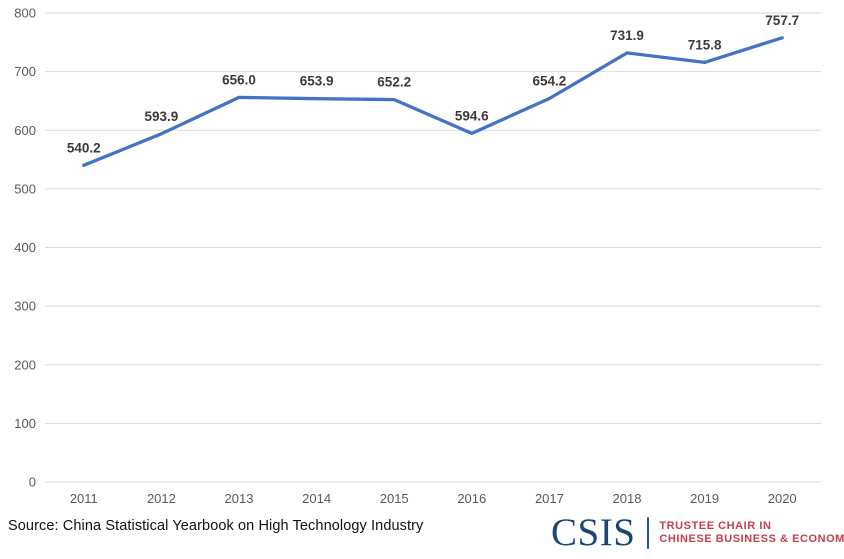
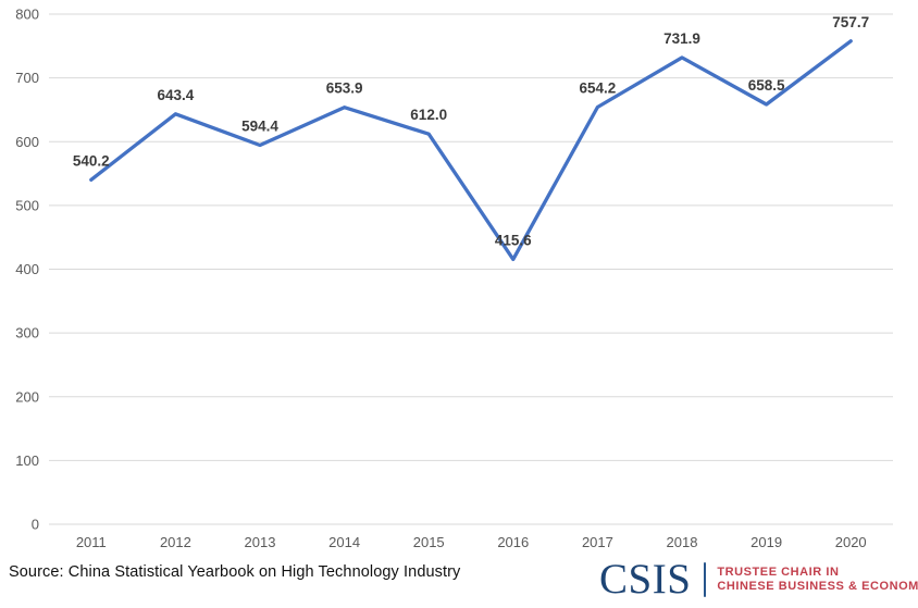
2012: 593.9 -> 643.4
2013: 656.0 -> 594.4
2015: 652.2 -> 612.0
2016: 594.6 -> 415.6
2019: 715.8 -> 658.5
